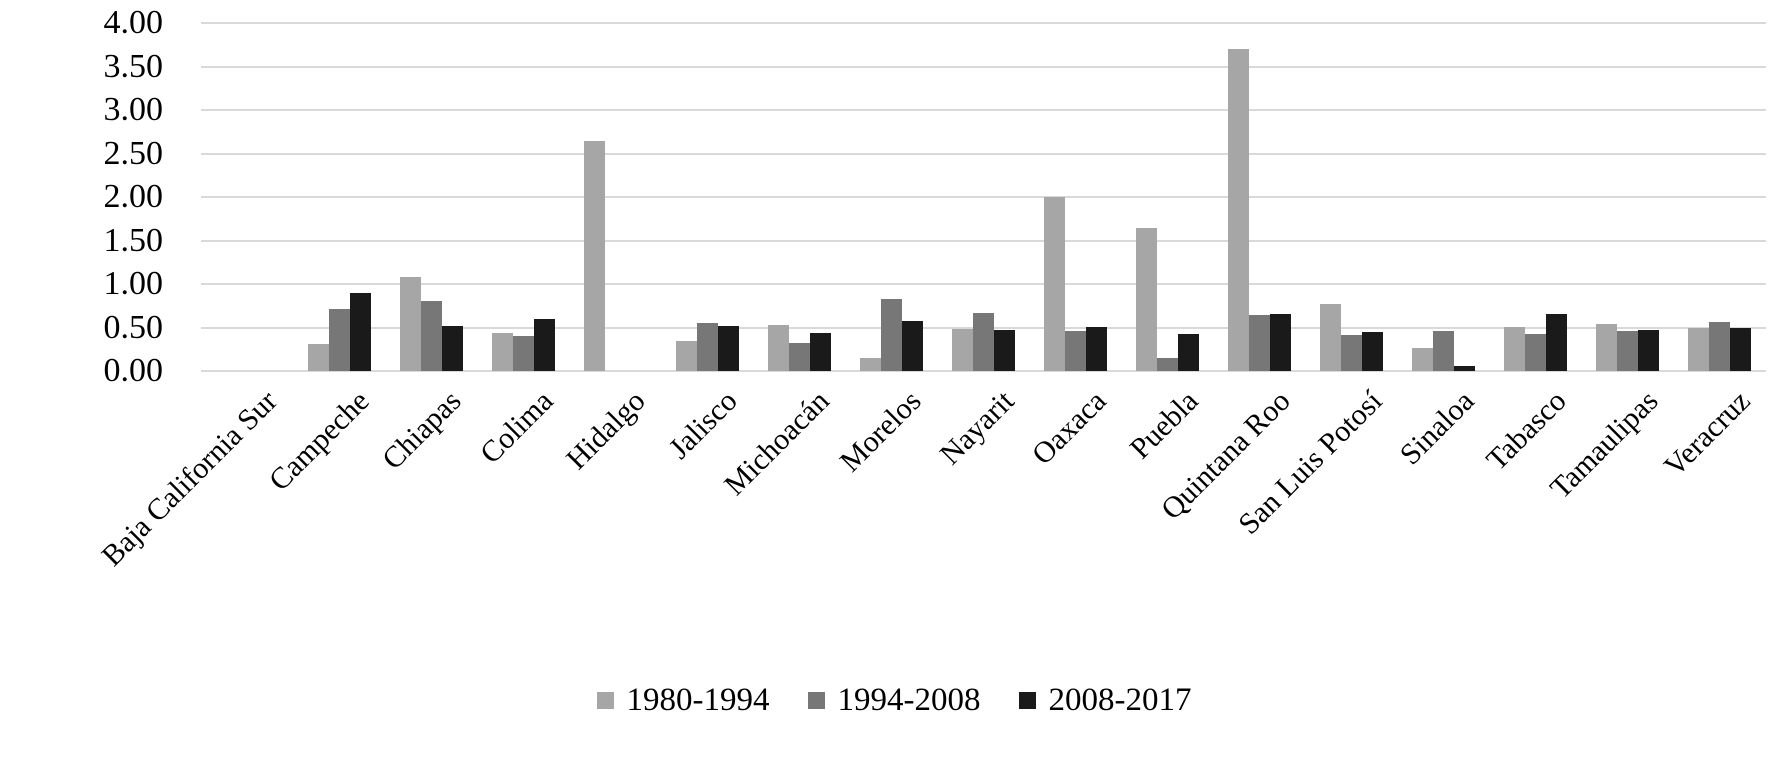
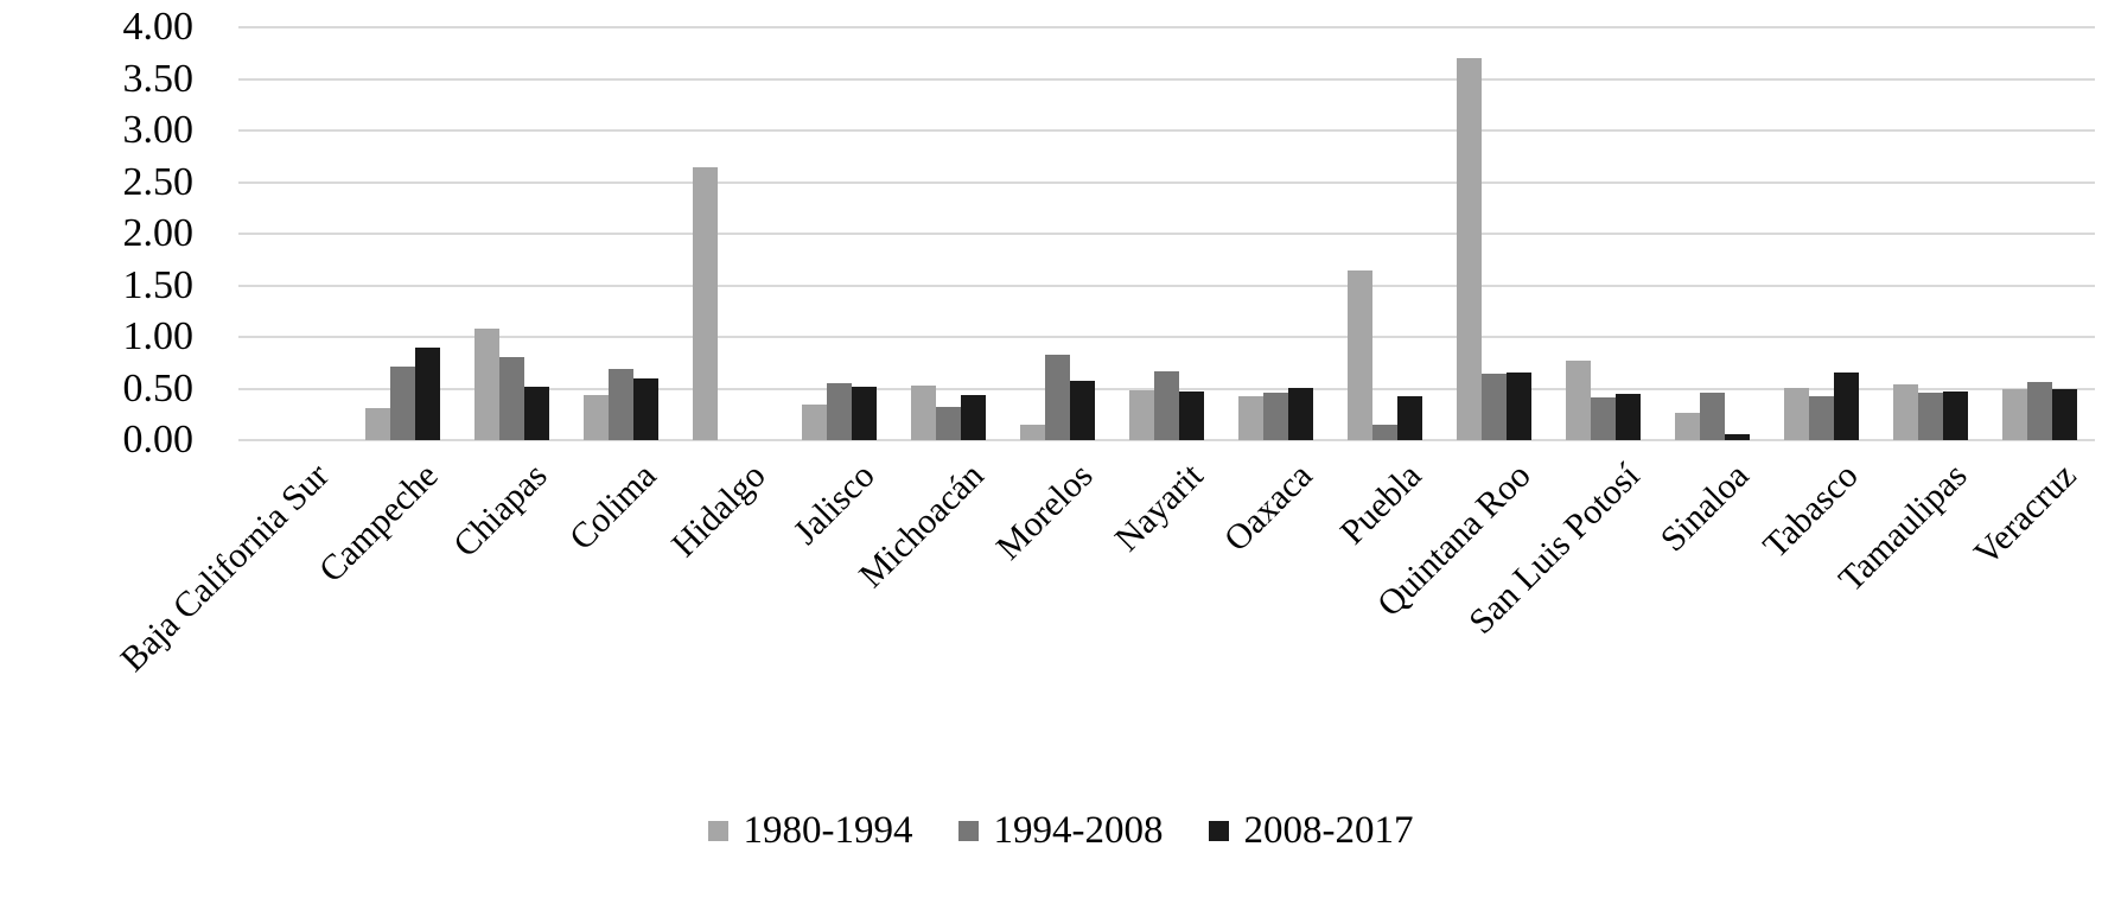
1994-2008/Colima: 0.4 -> 0.7
1980-1994/Oaxaca: 2.0 -> 0.4
